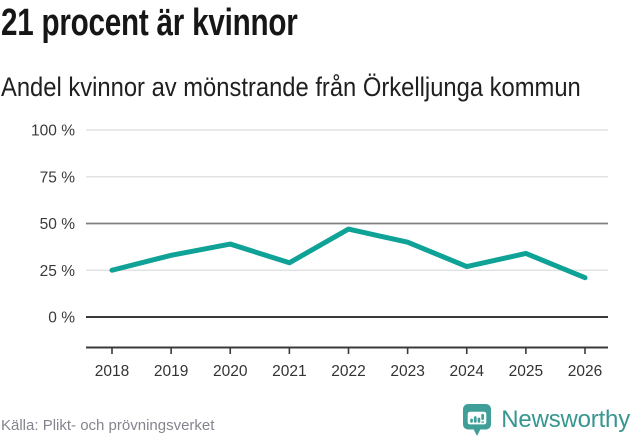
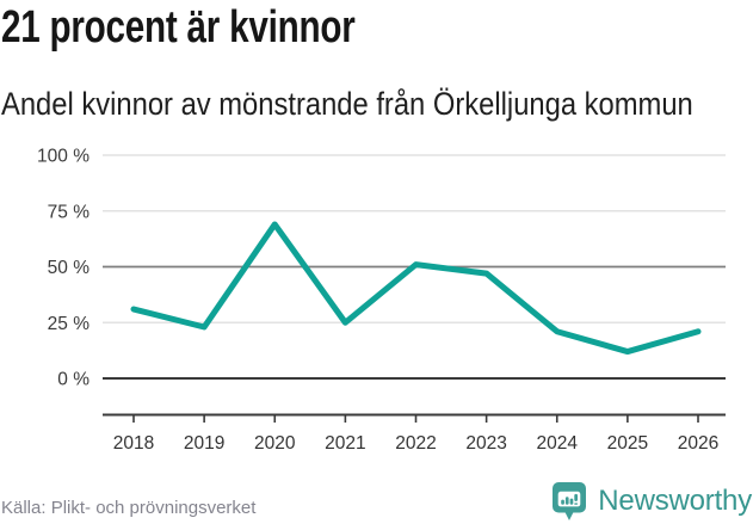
2018: 25% -> 31%
2019: 33% -> 23%
2020: 39% -> 69%
2021: 29% -> 25%
2022: 47% -> 51%
2023: 40% -> 47%
2024: 27% -> 21%
2025: 34% -> 12%
